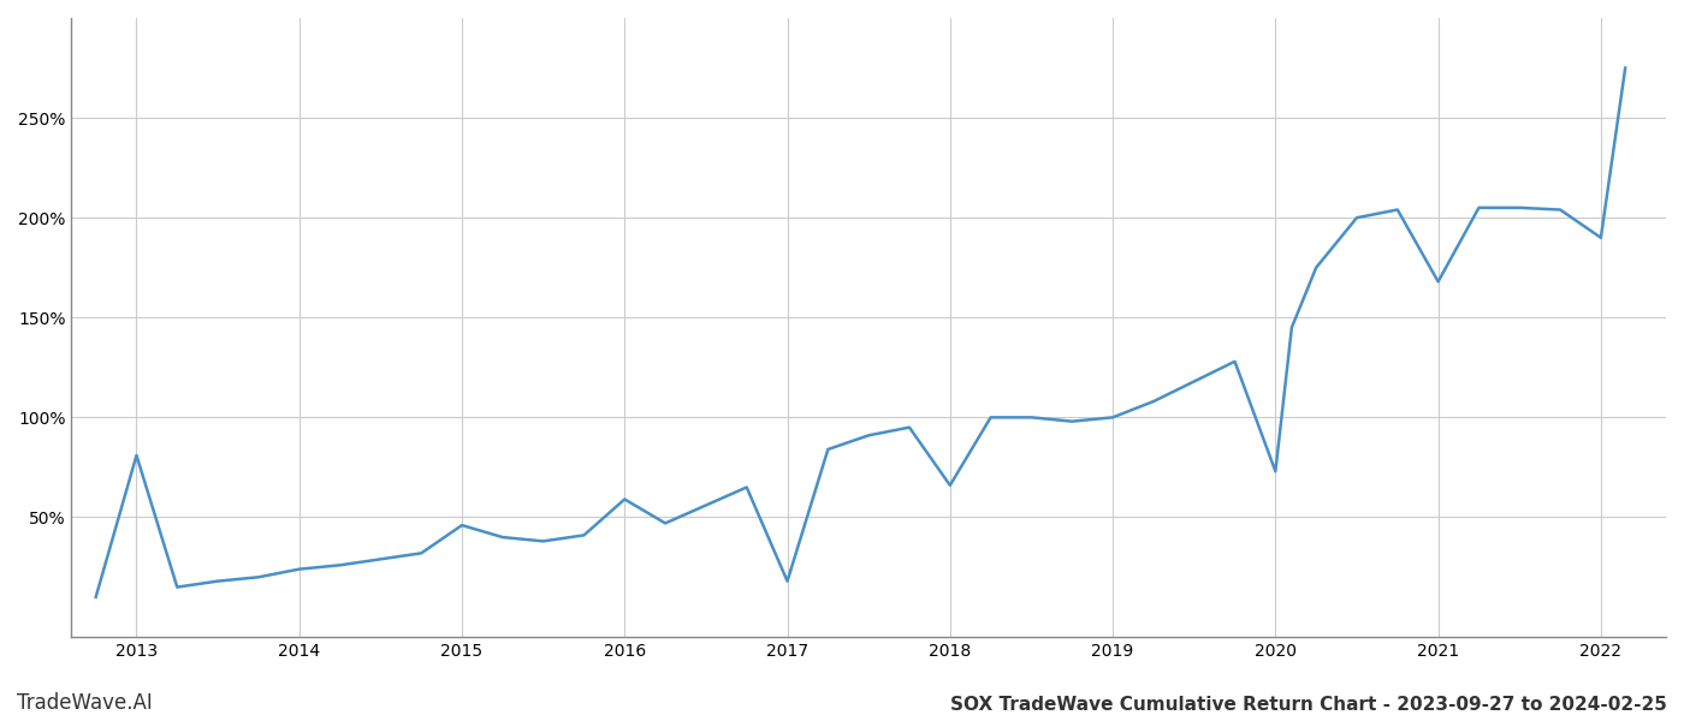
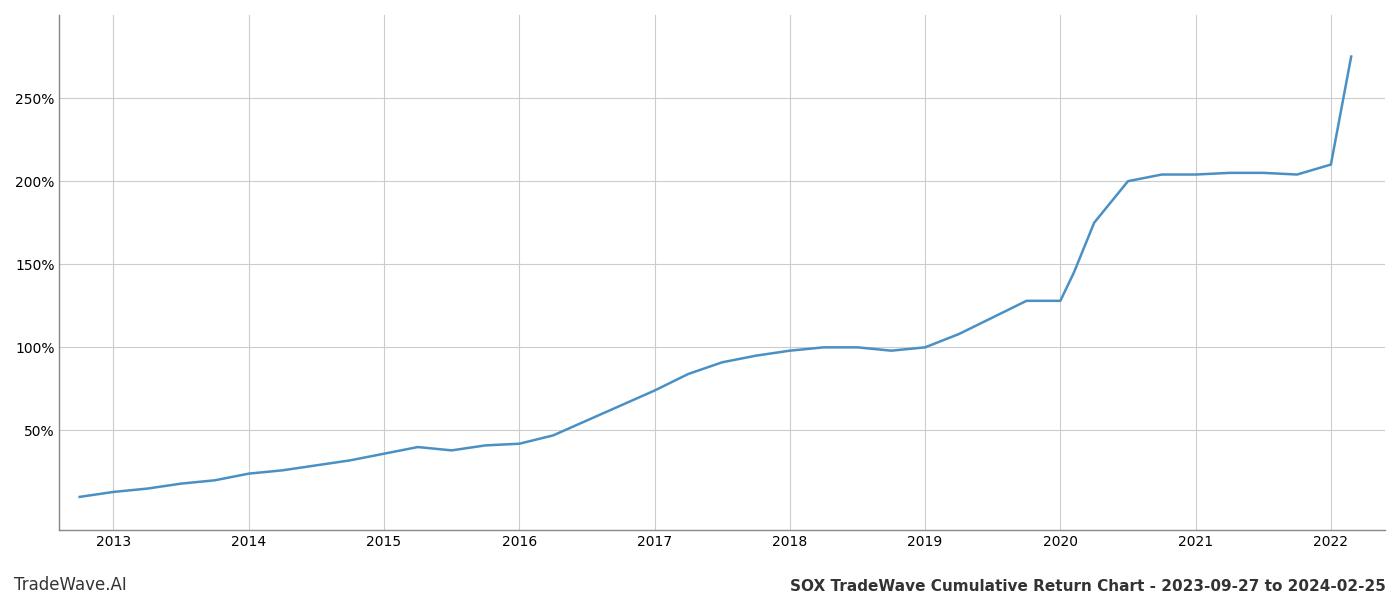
2013: 81% -> 13%
2015: 46% -> 36%
2016: 59% -> 42%
2017: 18% -> 74%
2018: 66% -> 98%
2020: 73% -> 128%
2021: 168% -> 204%
2022: 190% -> 210%
